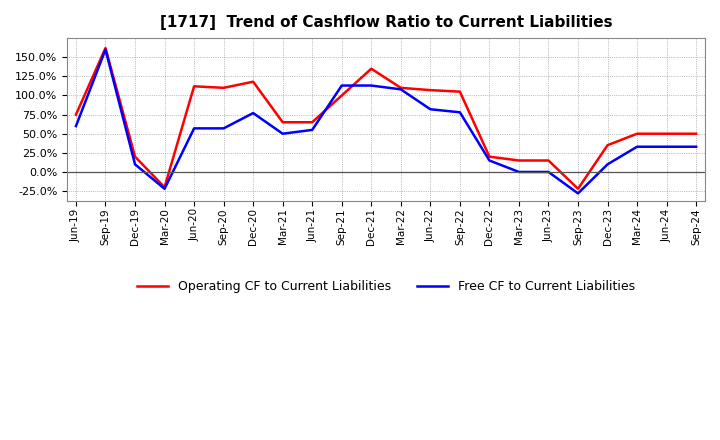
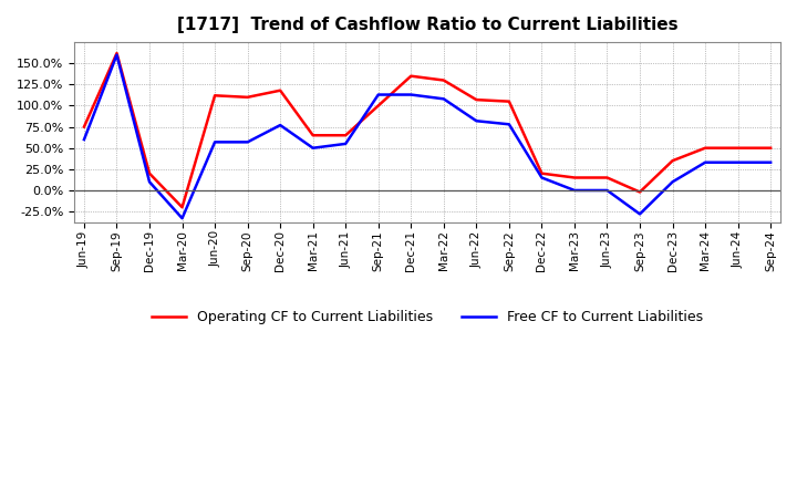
Free CF to Current Liabilities/Mar-20: -22% -> -33%
Operating CF to Current Liabilities/Mar-22: 110% -> 130%
Operating CF to Current Liabilities/Sep-23: -22% -> -2%
